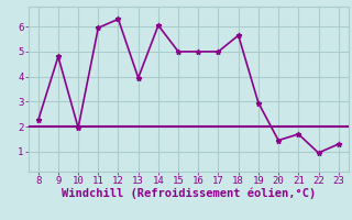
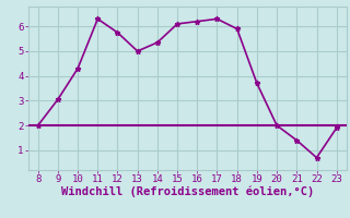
8: 2.25 -> 2.00
9: 4.80 -> 3.05
10: 1.95 -> 4.30
11: 5.95 -> 6.30
12: 6.30 -> 5.75
13: 3.95 -> 5.00
14: 6.05 -> 5.35
15: 5.00 -> 6.10
16: 5.00 -> 6.20
17: 5.00 -> 6.30
18: 5.65 -> 5.90
19: 2.95 -> 3.70
20: 1.45 -> 2.00
21: 1.70 -> 1.40
22: 0.95 -> 0.70
23: 1.30 -> 1.90
